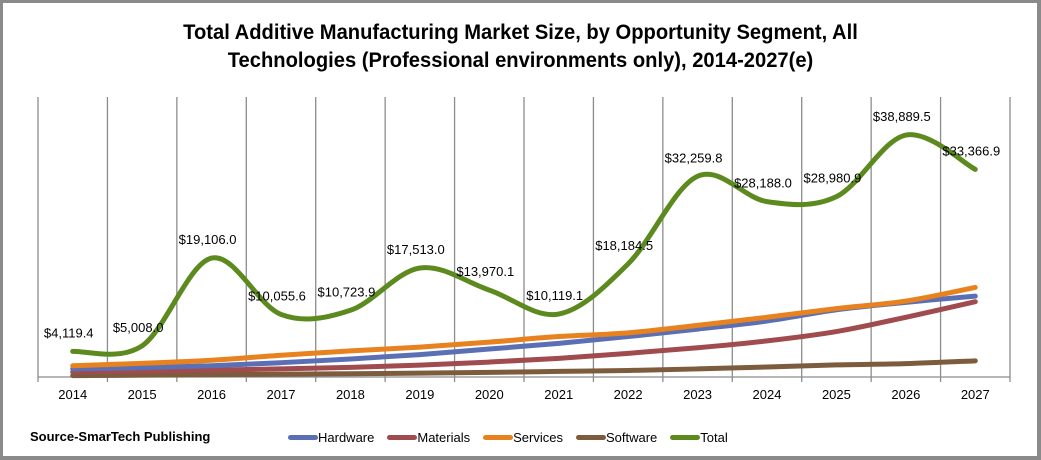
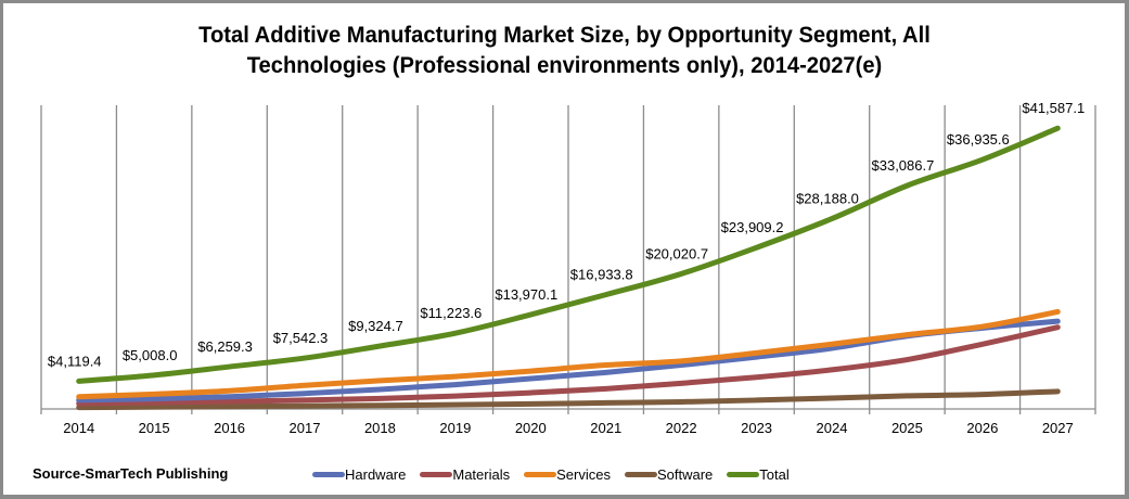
Total/2016: $19,106.0 -> $6,259.3
Total/2017: $10,055.6 -> $7,542.3
Total/2018: $10,723.9 -> $9,324.7
Total/2019: $17,513.0 -> $11,223.6
Total/2021: $10,119.1 -> $16,933.8
Total/2022: $18,184.5 -> $20,020.7
Total/2023: $32,259.8 -> $23,909.2
Total/2025: $28,980.9 -> $33,086.7
Total/2026: $38,889.5 -> $36,935.6
Total/2027: $33,366.9 -> $41,587.1
